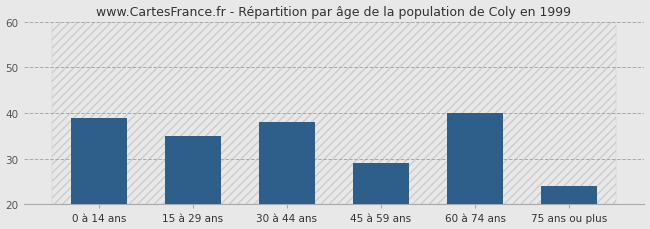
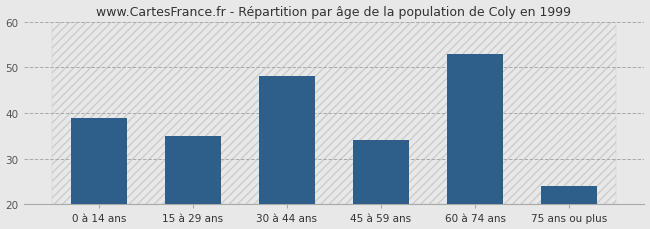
30 à 44 ans: 38 -> 48
45 à 59 ans: 29 -> 34
60 à 74 ans: 40 -> 53
